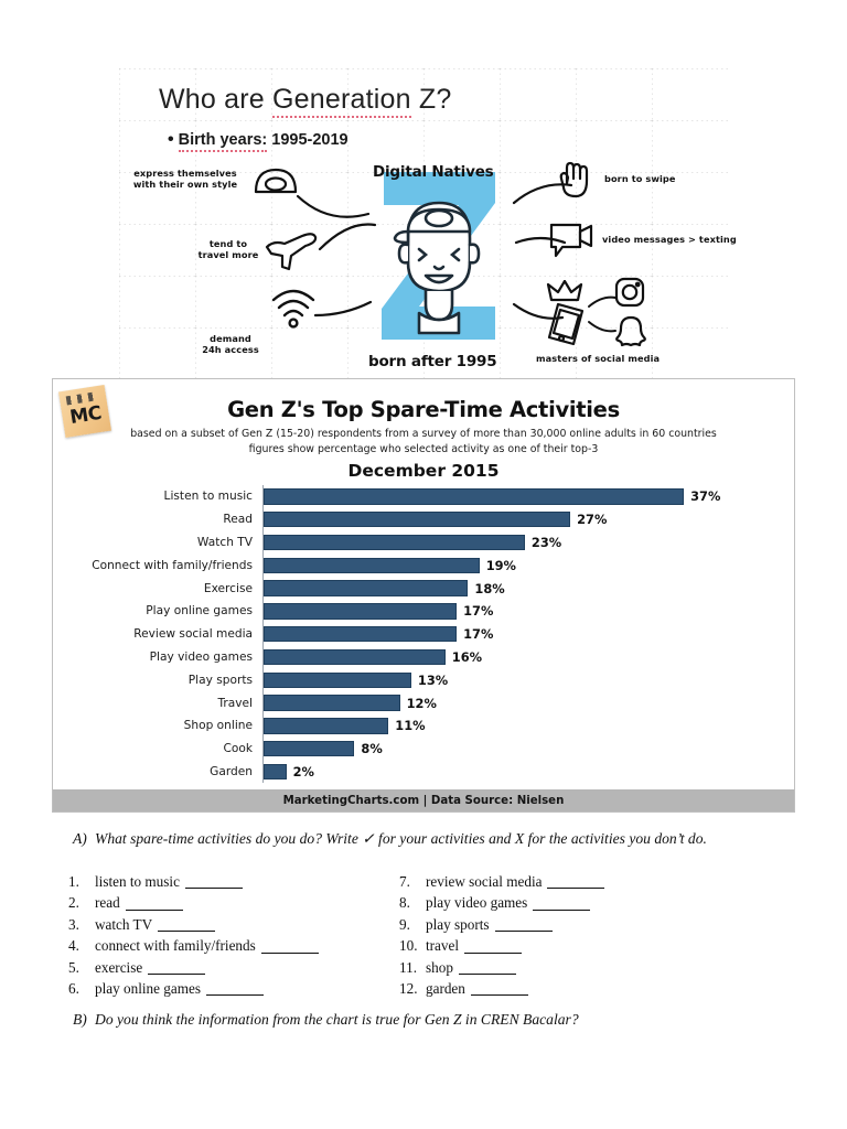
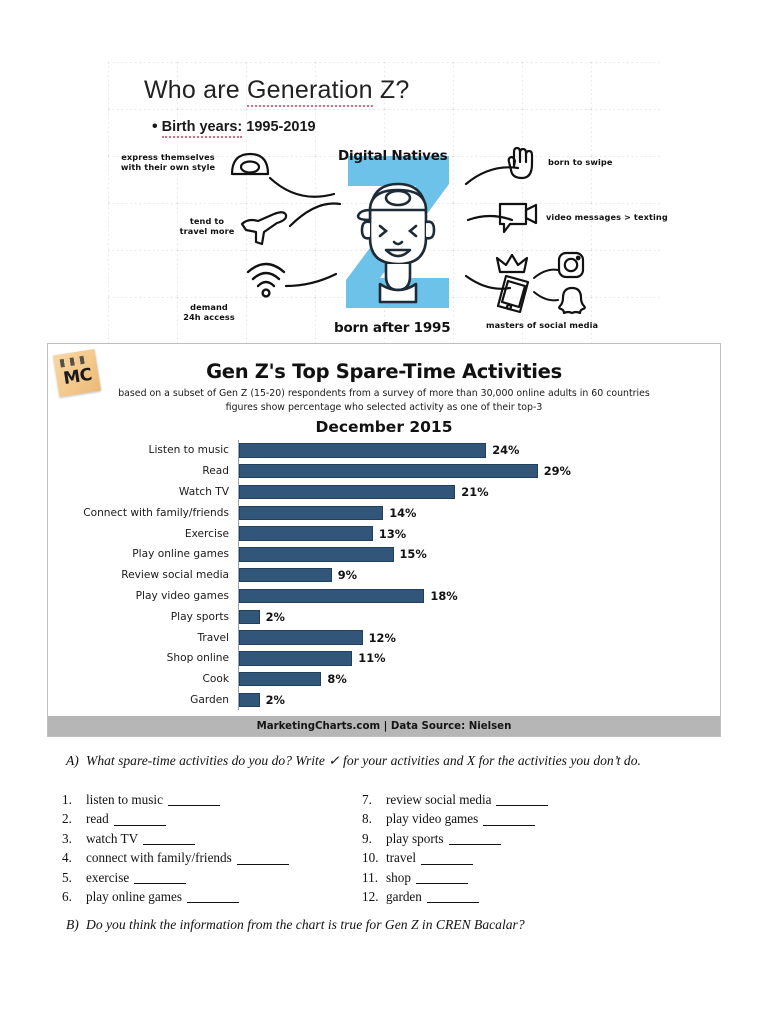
Listen to music: 37% -> 24%
Read: 27% -> 29%
Watch TV: 23% -> 21%
Connect with family/friends: 19% -> 14%
Exercise: 18% -> 13%
Play online games: 17% -> 15%
Review social media: 17% -> 9%
Play video games: 16% -> 18%
Play sports: 13% -> 2%
